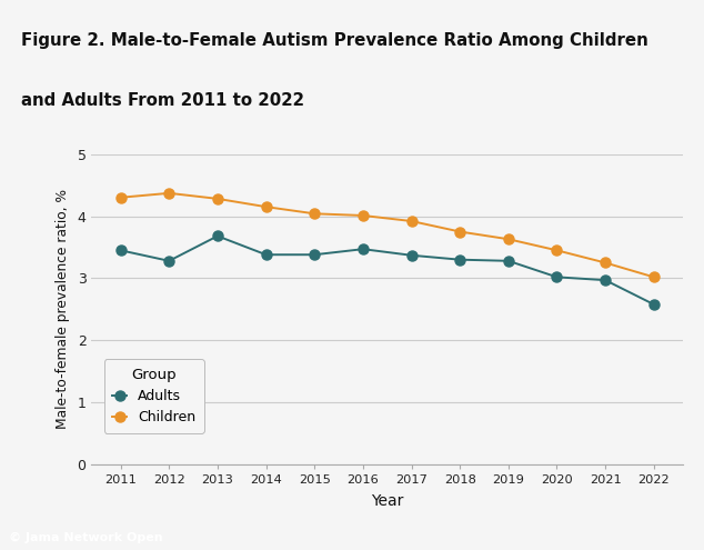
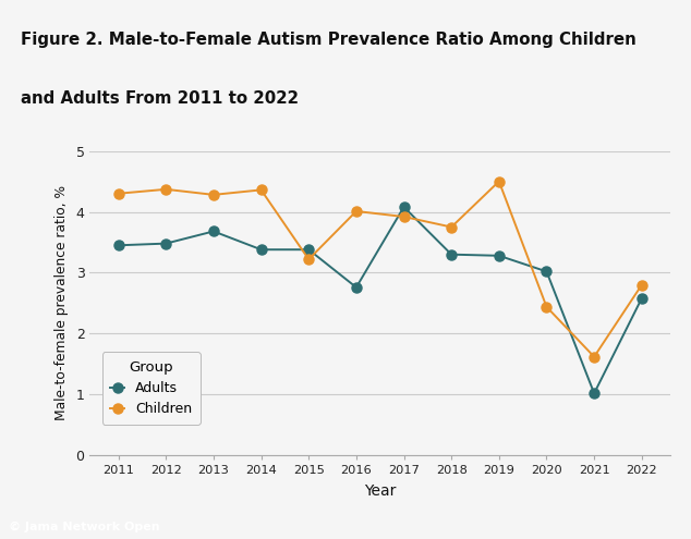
Adults/2012: 3.28 -> 3.48
Children/2014: 4.15 -> 4.36
Children/2015: 4.04 -> 3.22
Adults/2016: 3.47 -> 2.76
Adults/2017: 3.37 -> 4.08
Children/2019: 3.63 -> 4.50
Children/2020: 3.45 -> 2.44
Adults/2021: 2.97 -> 1.02
Children/2021: 3.25 -> 1.62
Children/2022: 3.02 -> 2.80
